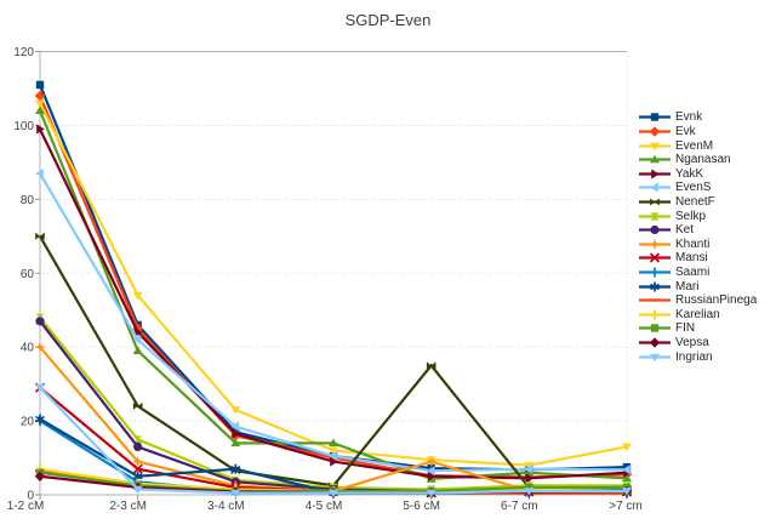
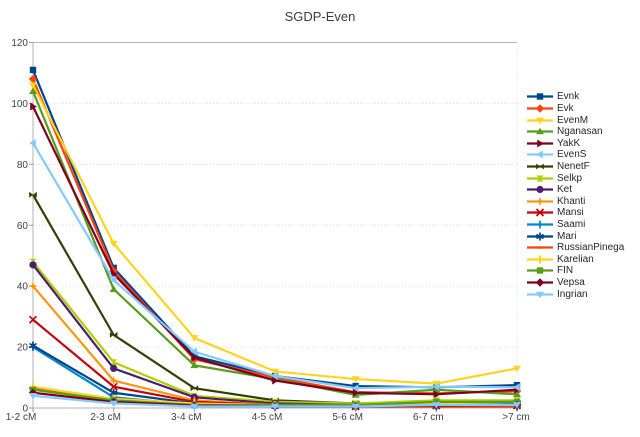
Ingrian/1-2 cM: 29 -> 4
Mari/3-4 cM: 7 -> 2
Nganasan/4-5 cM: 14 -> 10
NenetF/5-6 cM: 35 -> 2
Khanti/5-6 cM: 9 -> 1
